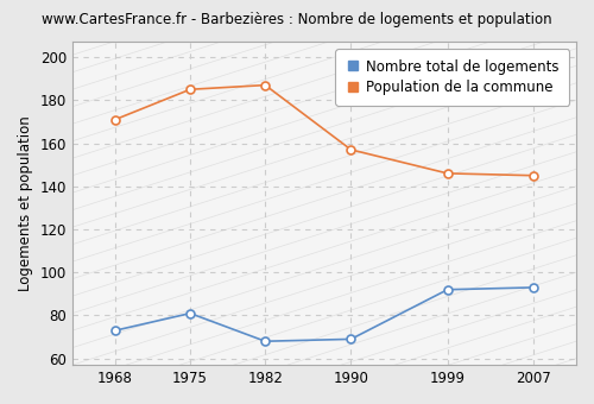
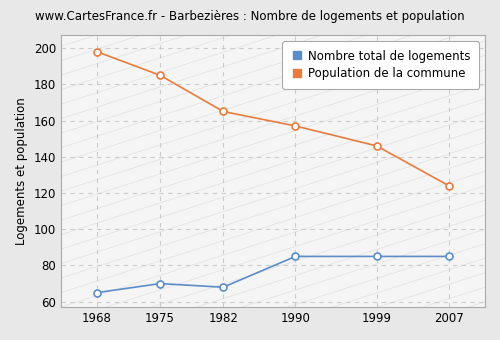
Nombre total de logements/1968: 73 -> 65
Population de la commune/1968: 171 -> 198
Nombre total de logements/1975: 81 -> 70
Population de la commune/1982: 187 -> 165
Nombre total de logements/1990: 69 -> 85
Nombre total de logements/1999: 92 -> 85
Nombre total de logements/2007: 93 -> 85
Population de la commune/2007: 145 -> 124
